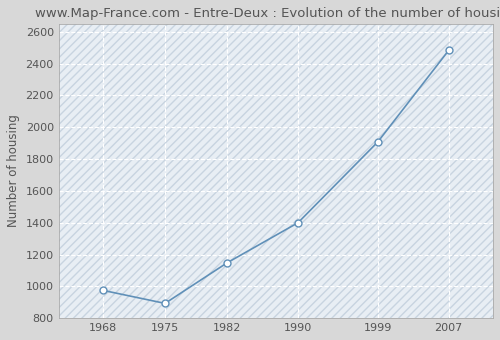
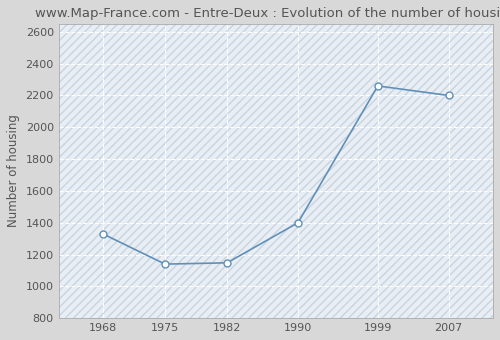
1968: 980 -> 1330
1975: 890 -> 1140
1999: 1910 -> 2260
2007: 2480 -> 2200
